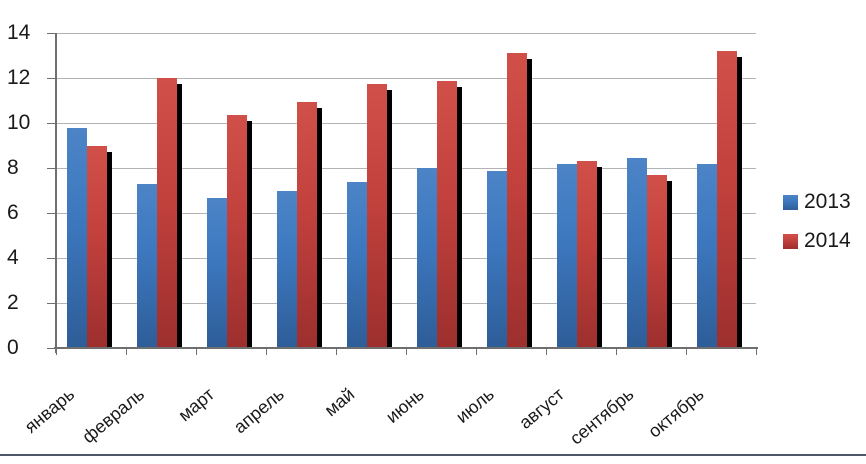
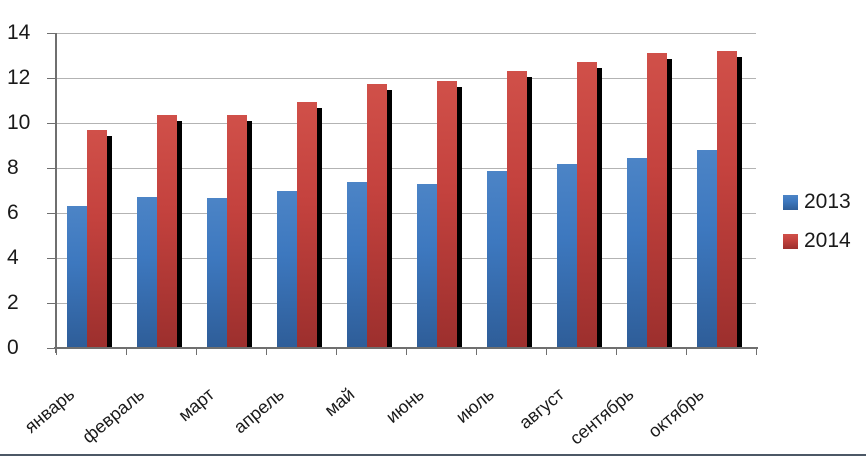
2013/январь: 9.8 -> 6.3
2014/январь: 9.0 -> 9.7
2013/февраль: 7.3 -> 6.7
2014/февраль: 12.0 -> 10.3
2013/июнь: 8.0 -> 7.3
2014/июль: 13.1 -> 12.3
2014/август: 8.3 -> 12.7
2014/сентябрь: 7.7 -> 13.1
2013/октябрь: 8.2 -> 8.8
